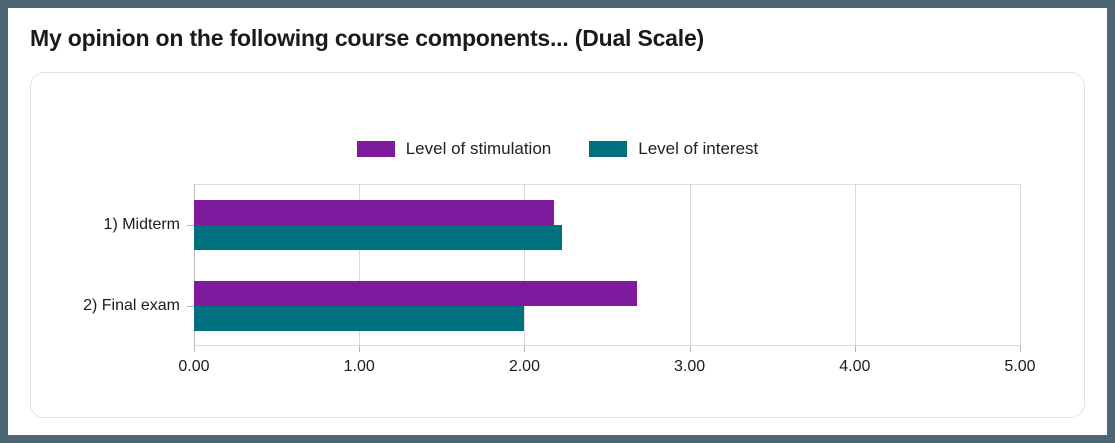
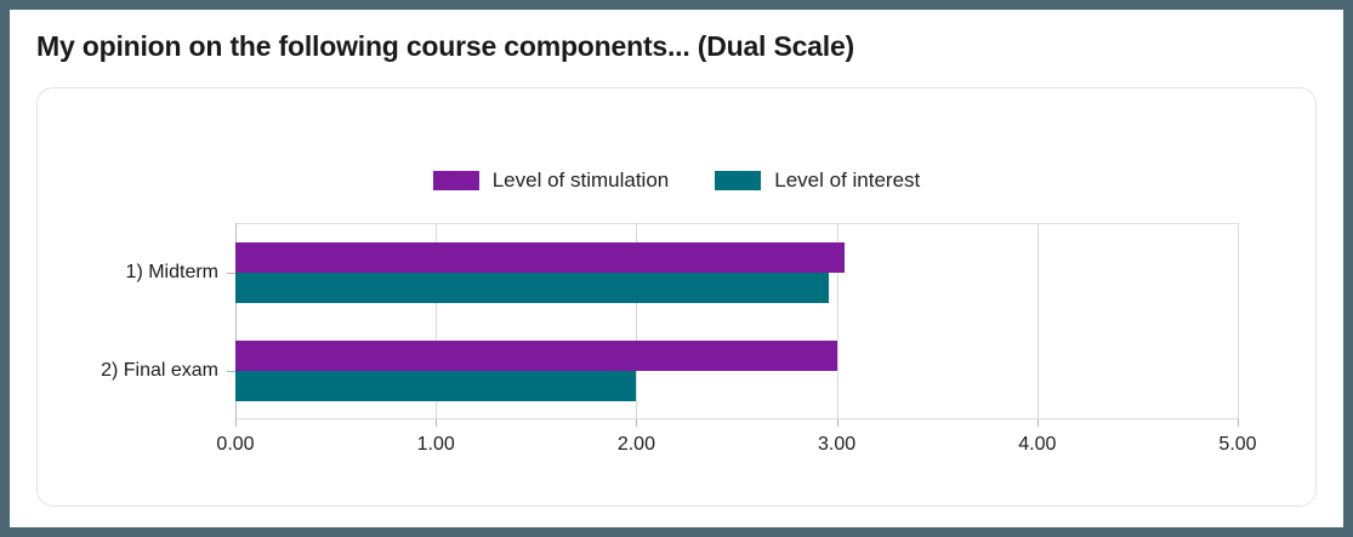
Level of stimulation/1) Midterm: 2.18 -> 3.04
Level of interest/1) Midterm: 2.23 -> 2.96
Level of stimulation/2) Final exam: 2.68 -> 3.00
